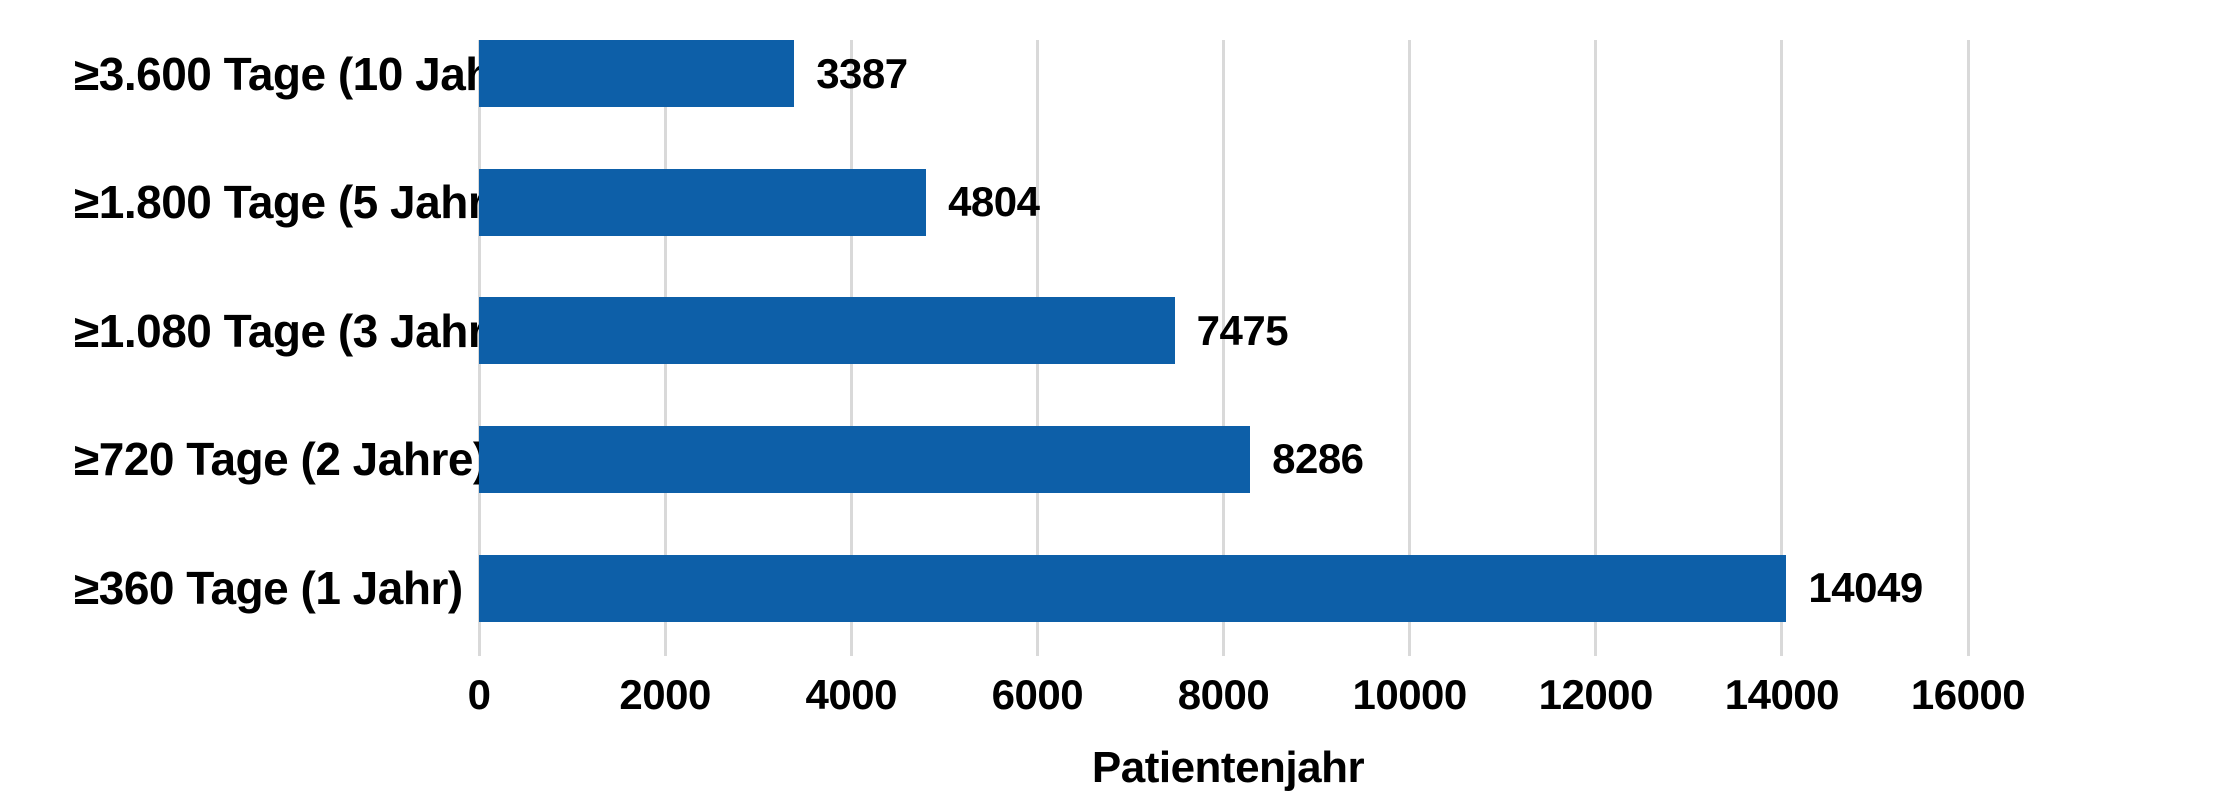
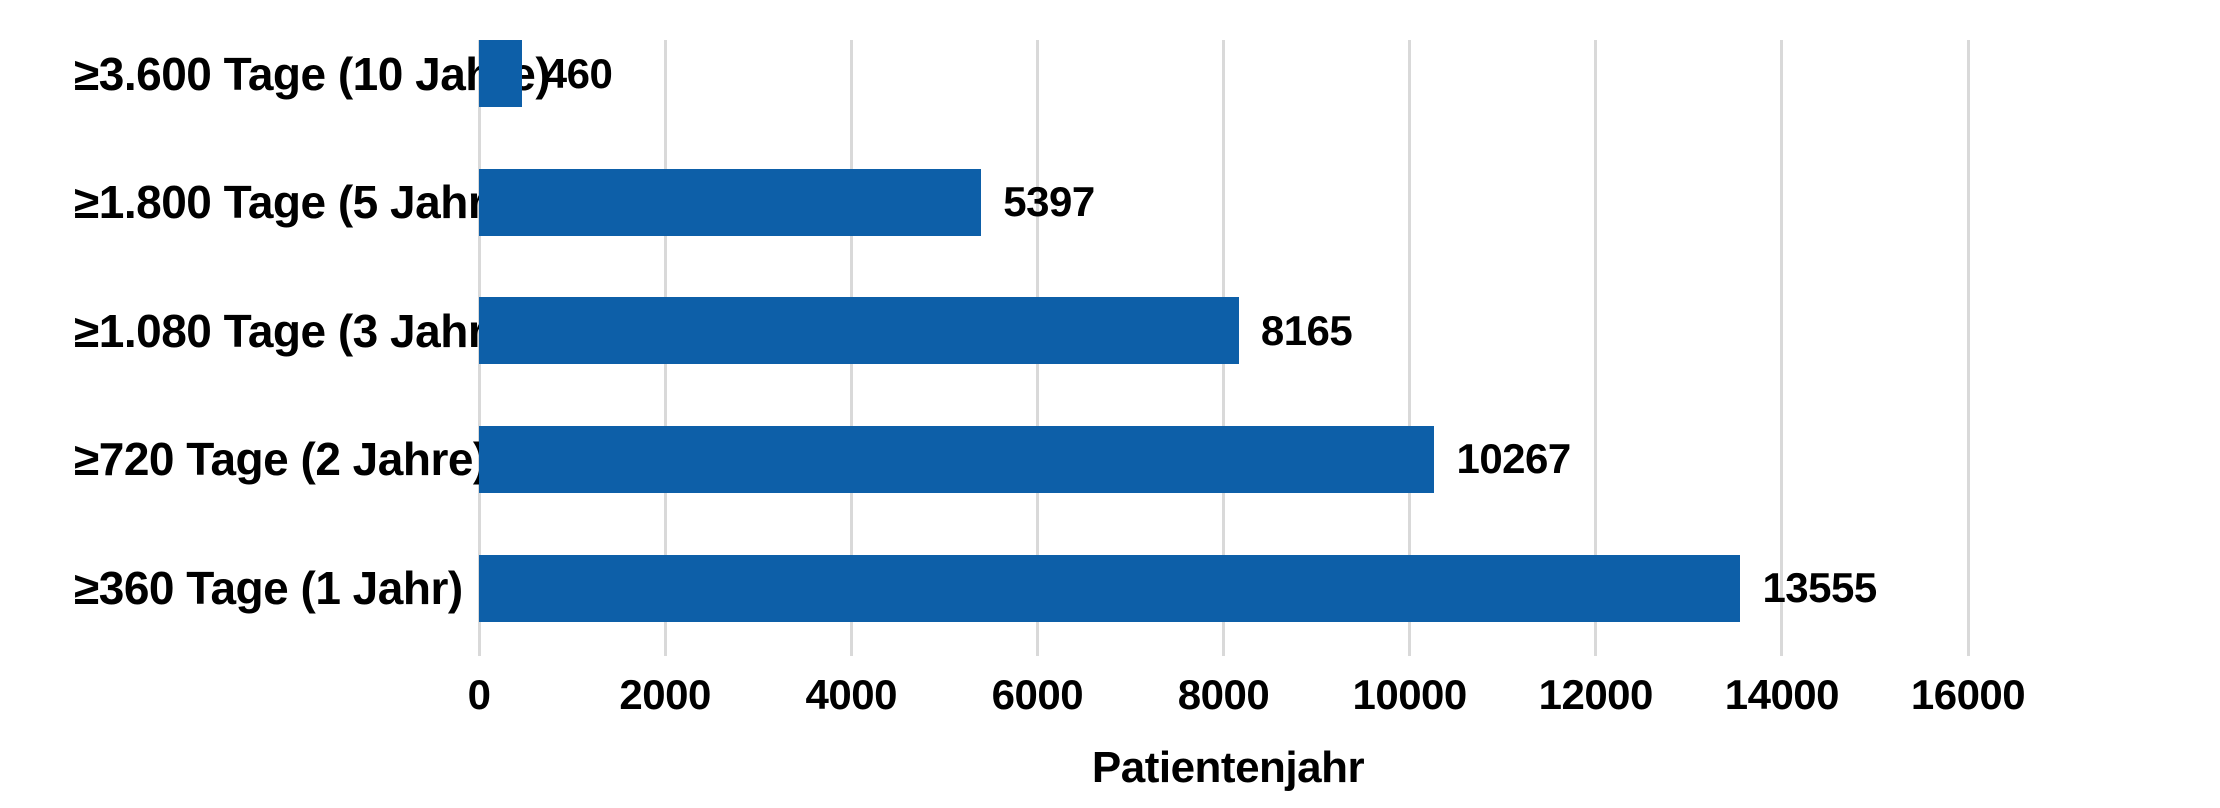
≥3.600 Tage (10 Jahre): 3387 -> 460
≥1.800 Tage (5 Jahre): 4804 -> 5397
≥1.080 Tage (3 Jahre): 7475 -> 8165
≥720 Tage (2 Jahre): 8286 -> 10267
≥360 Tage (1 Jahr): 14049 -> 13555
